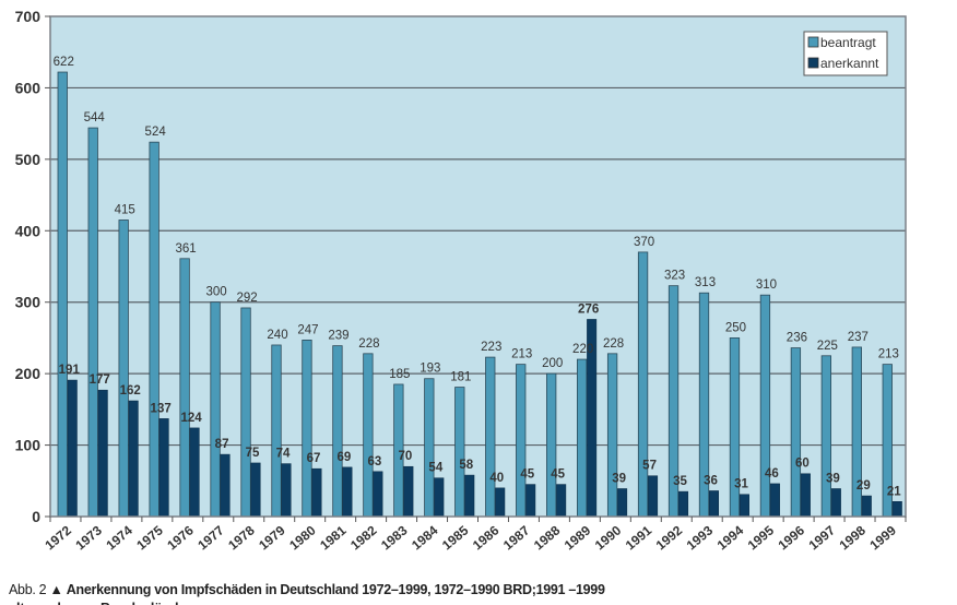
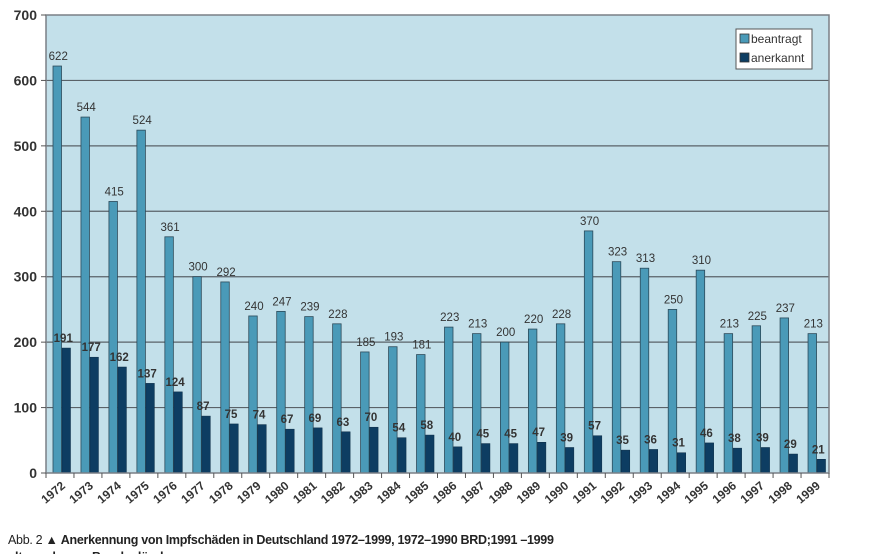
anerkannt/1989: 276 -> 47
beantragt/1996: 236 -> 213
anerkannt/1996: 60 -> 38
